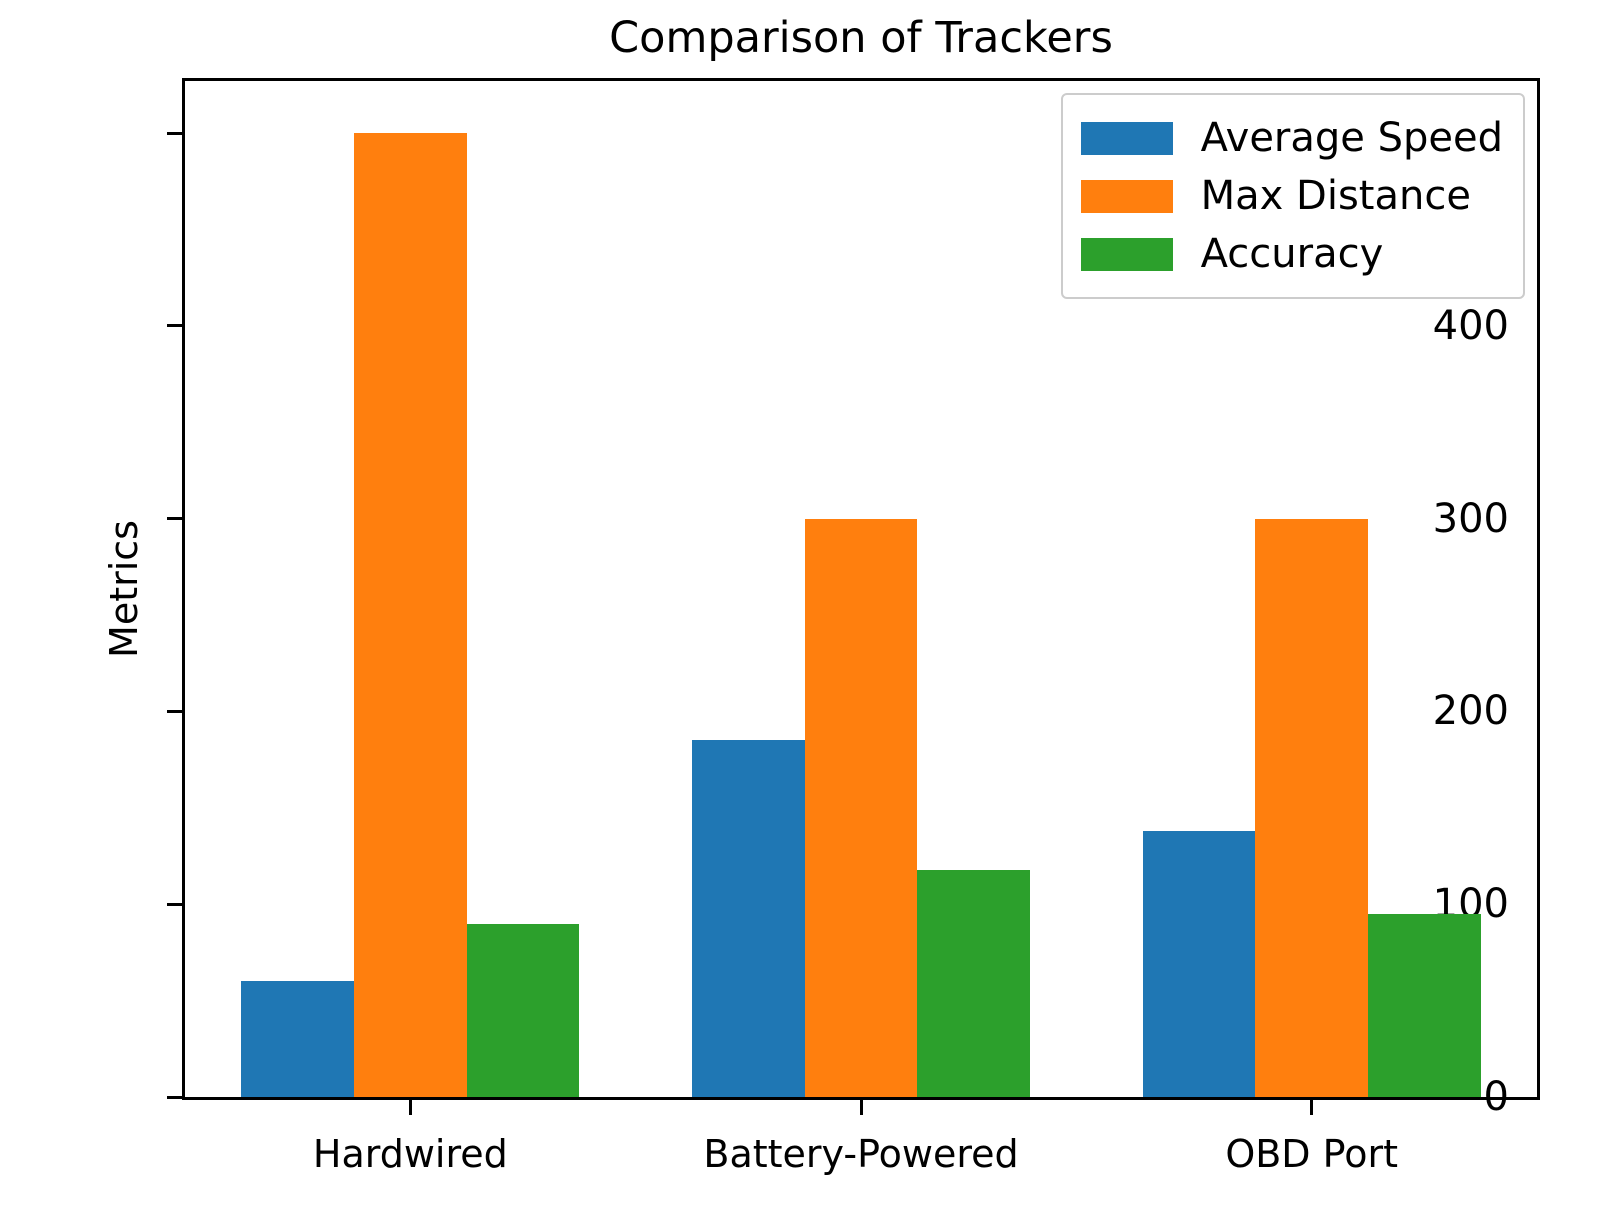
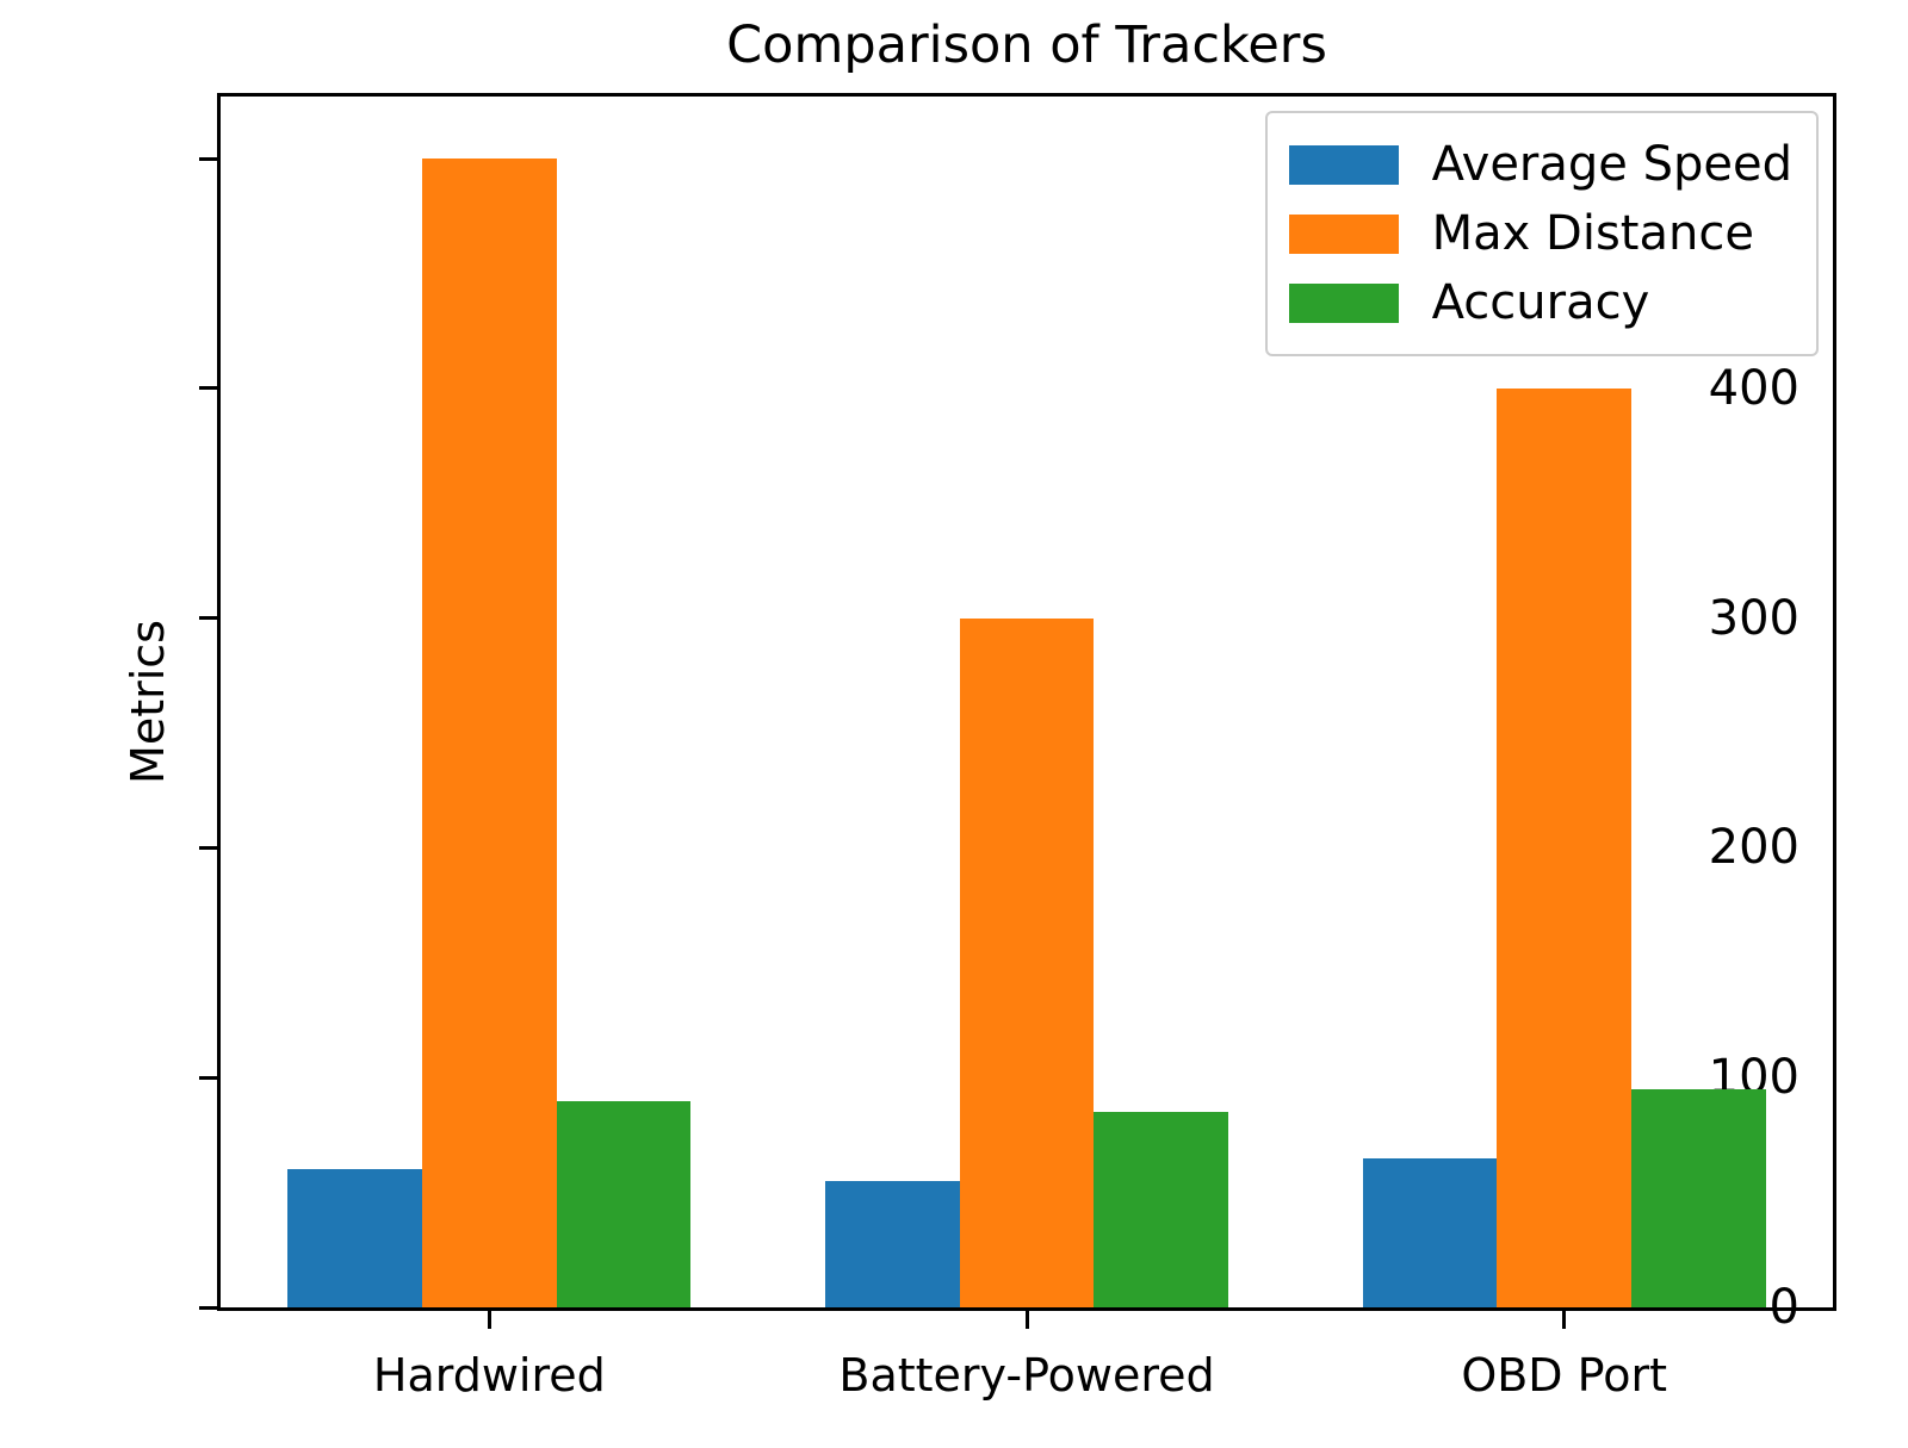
Average Speed/Battery-Powered: 185 -> 55
Accuracy/Battery-Powered: 118 -> 85
Average Speed/OBD Port: 138 -> 65
Max Distance/OBD Port: 300 -> 400
